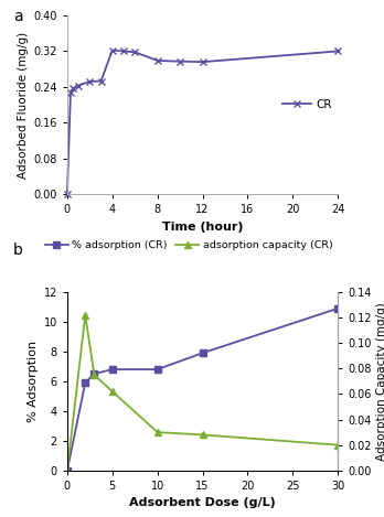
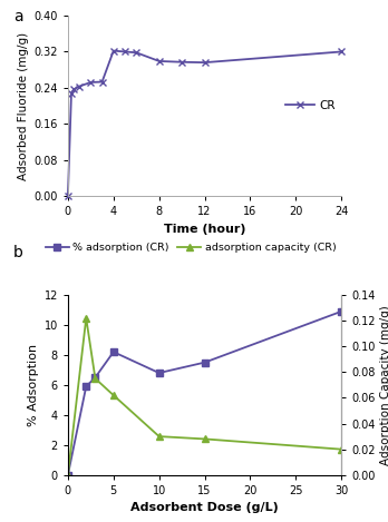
% adsorption (CR)/5: 6.8 -> 8.2
% adsorption (CR)/15: 7.9 -> 7.5
